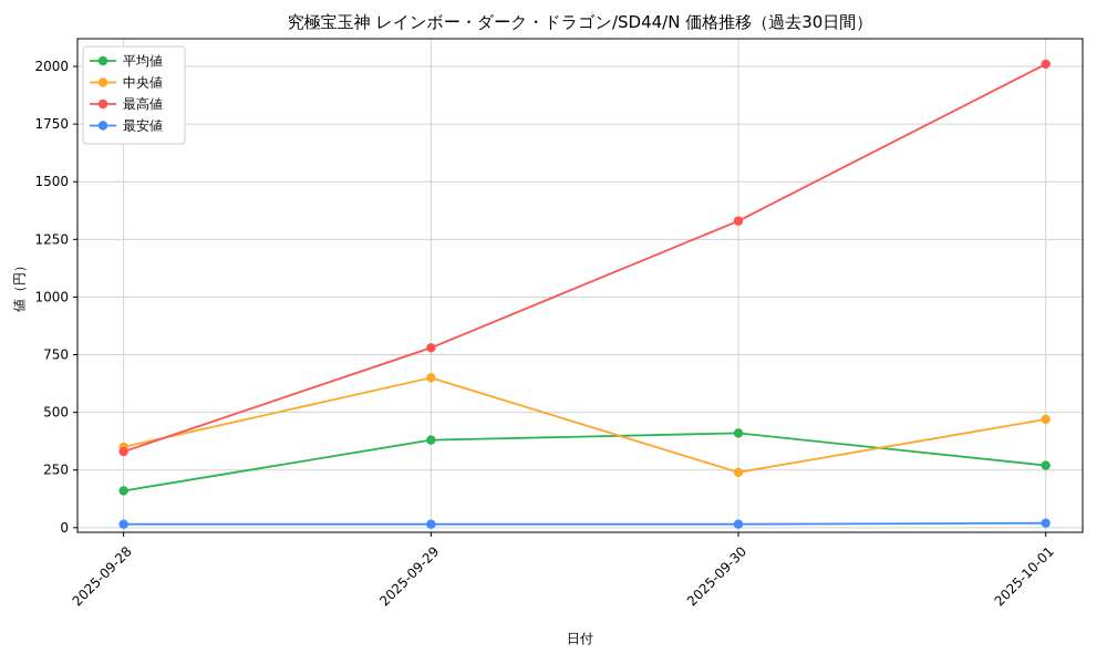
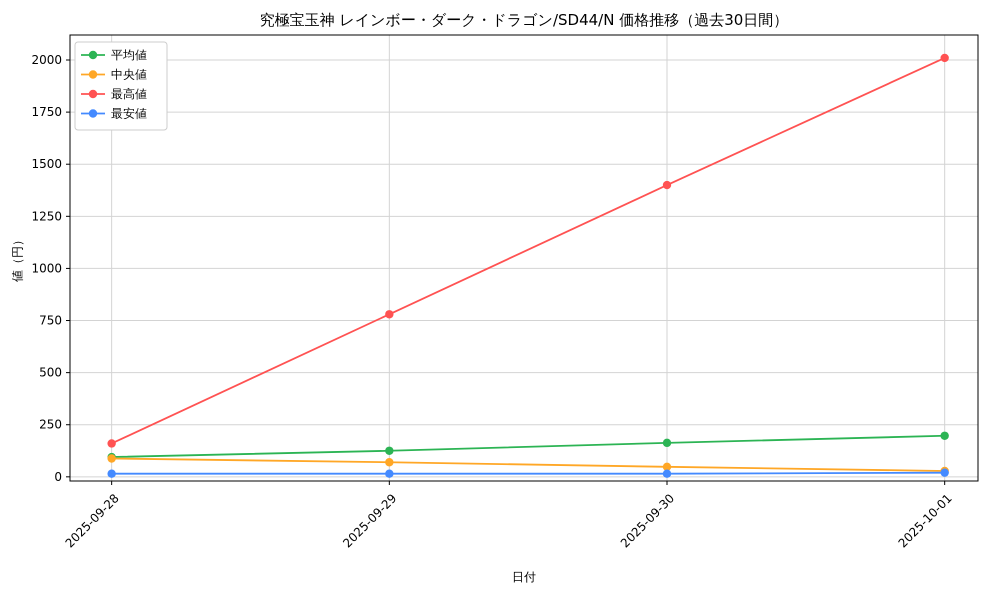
平均値/2025-09-28: 160 -> 100
中央値/2025-09-28: 350 -> 90
最高値/2025-09-28: 330 -> 160
平均値/2025-09-29: 380 -> 120
中央値/2025-09-29: 650 -> 70
平均値/2025-09-30: 410 -> 160
中央値/2025-09-30: 240 -> 50
最高値/2025-09-30: 1330 -> 1400
平均値/2025-10-01: 270 -> 200
中央値/2025-10-01: 470 -> 30
